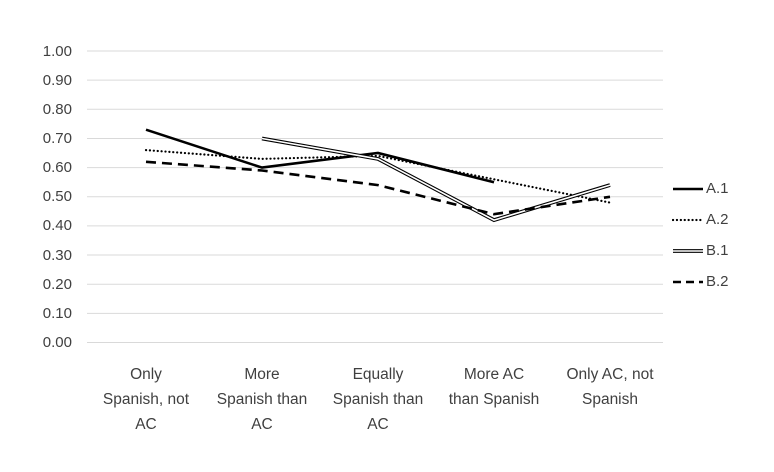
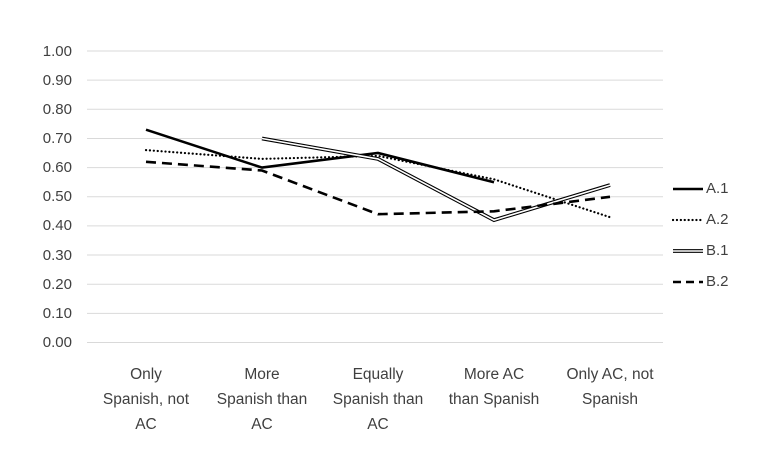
B.2/Equally Spanish than AC: 0.54 -> 0.44
B.2/More AC than Spanish: 0.44 -> 0.45
A.2/Only AC, not Spanish: 0.48 -> 0.43
